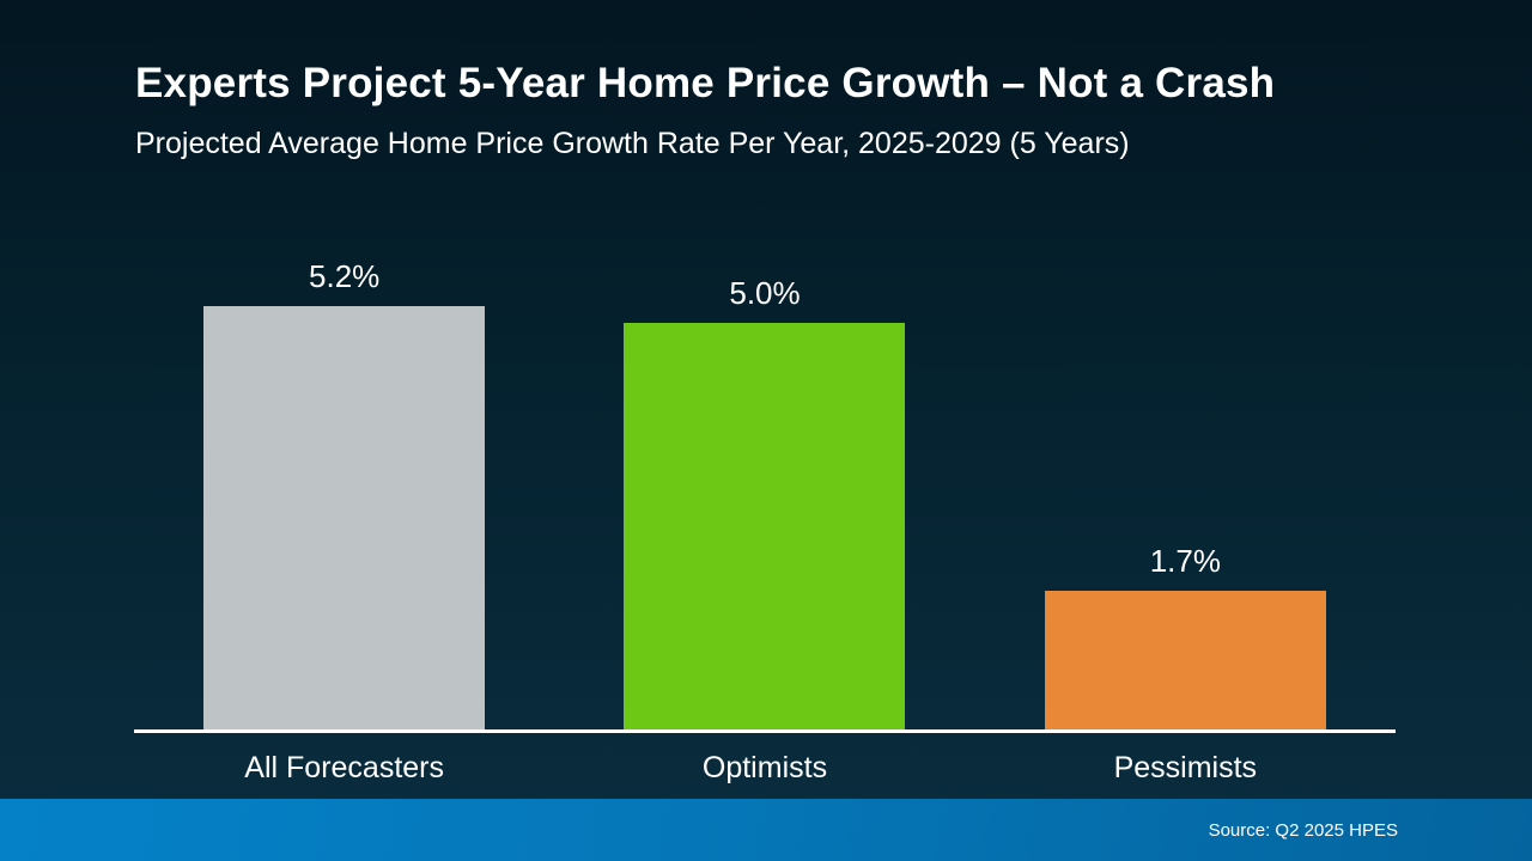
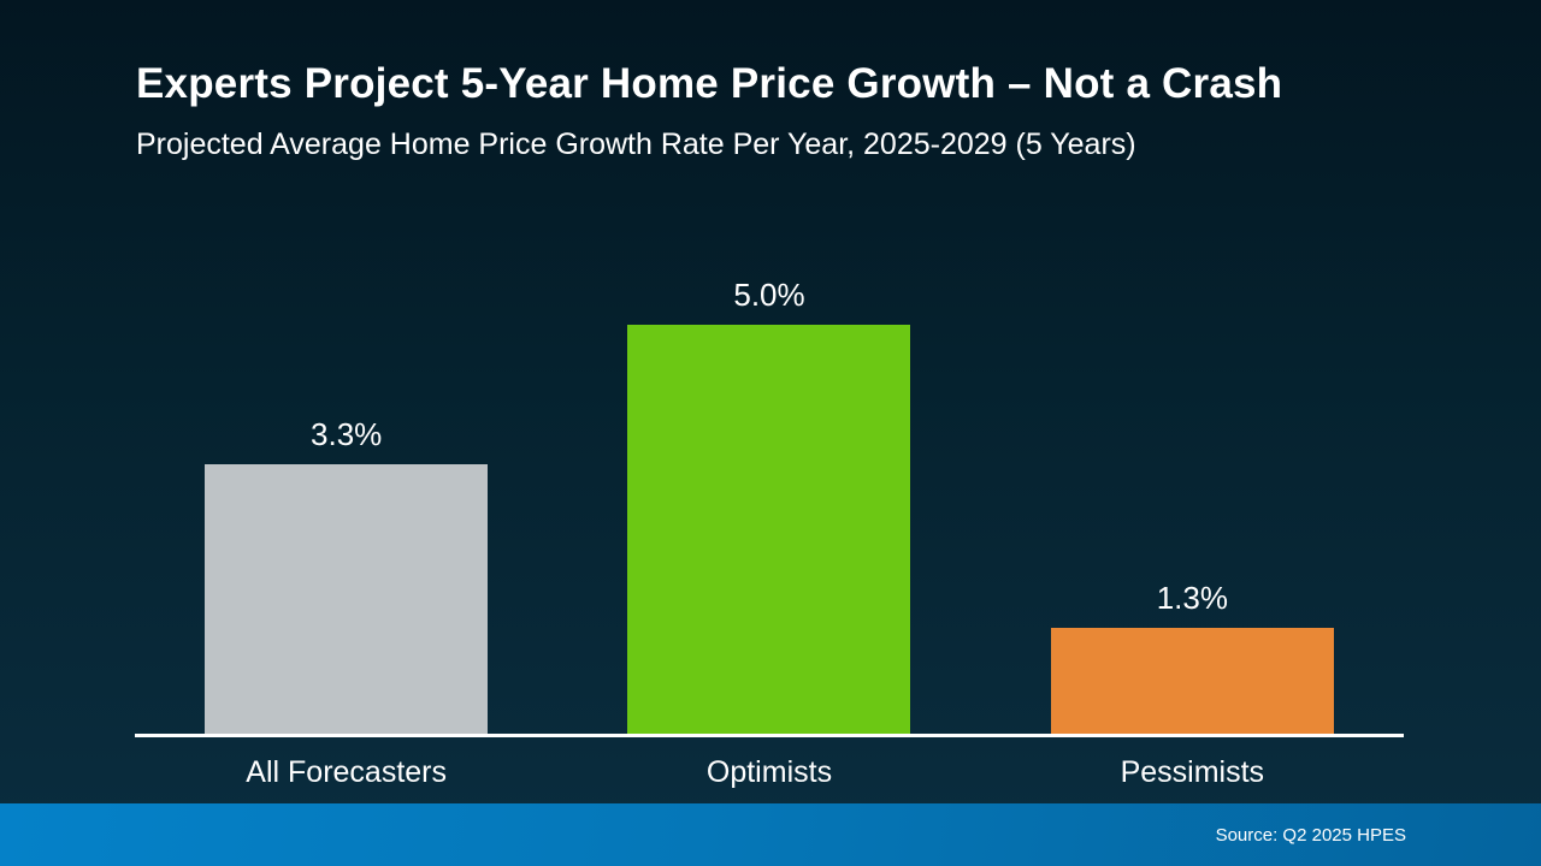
All Forecasters: 5.2% -> 3.3%
Pessimists: 1.7% -> 1.3%
